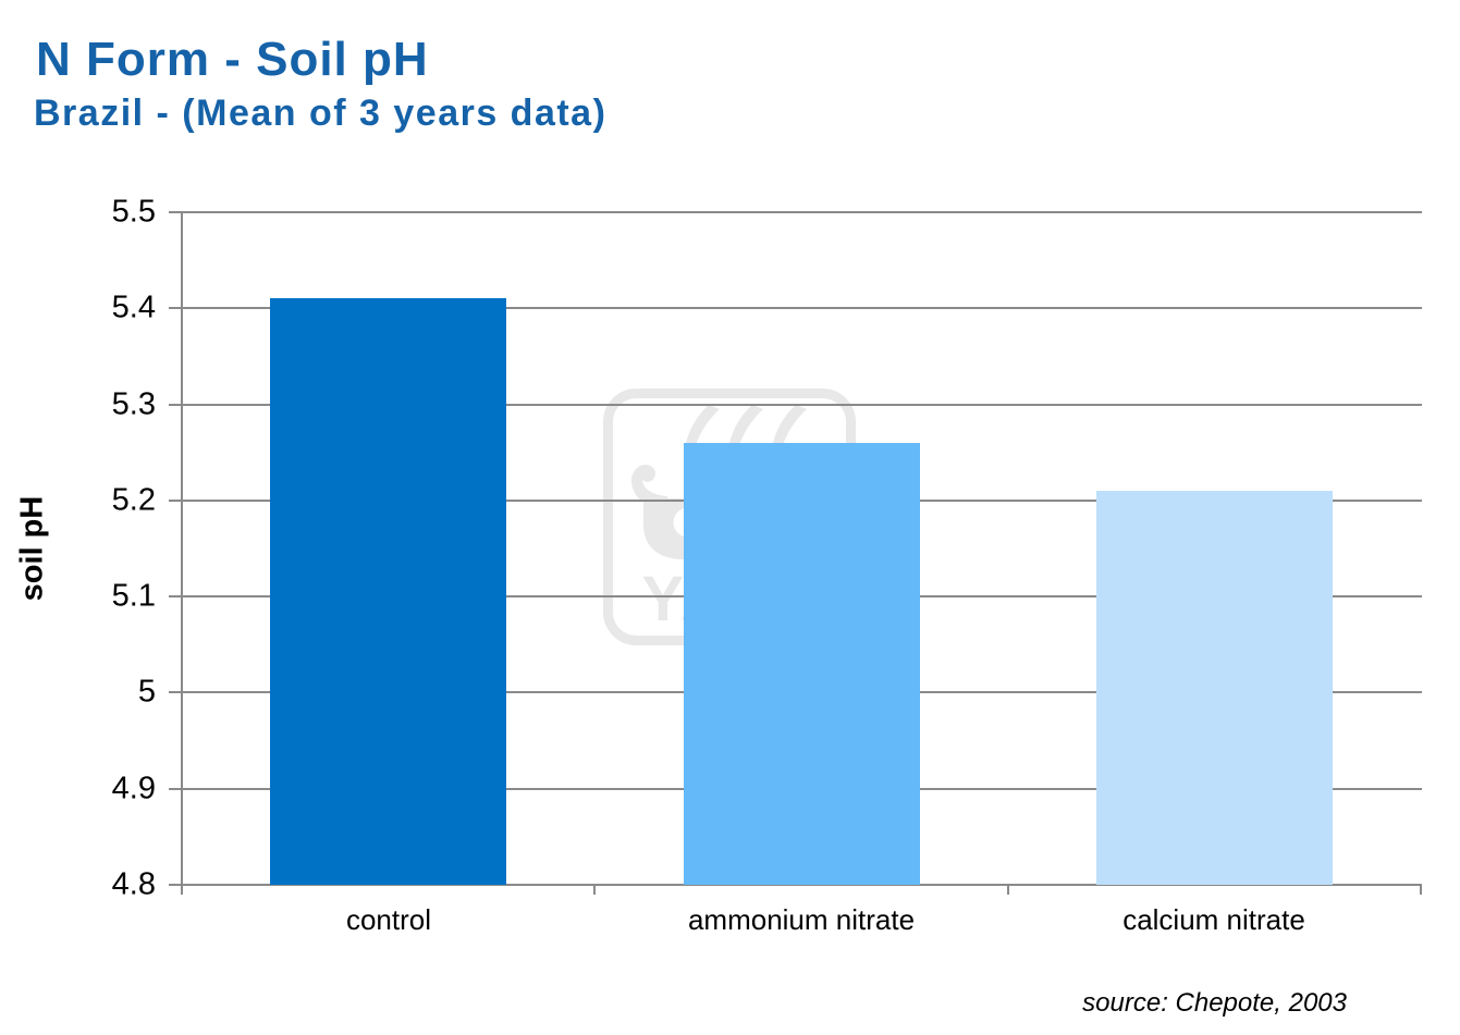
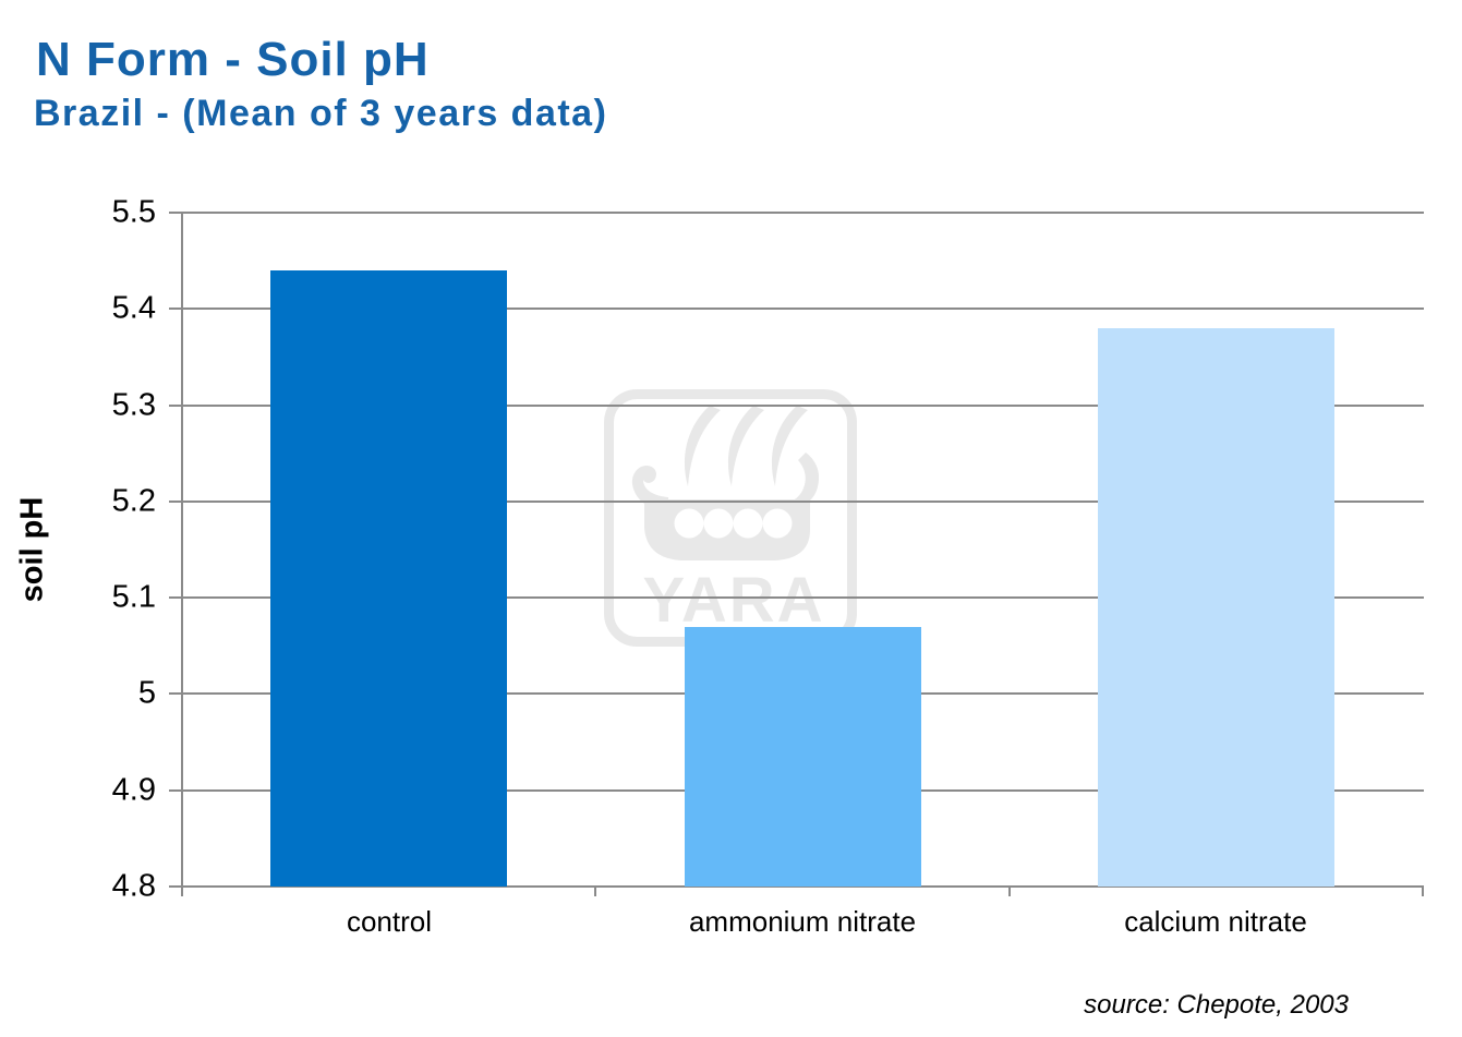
control: 5.41 -> 5.44
ammonium nitrate: 5.26 -> 5.07
calcium nitrate: 5.21 -> 5.38
